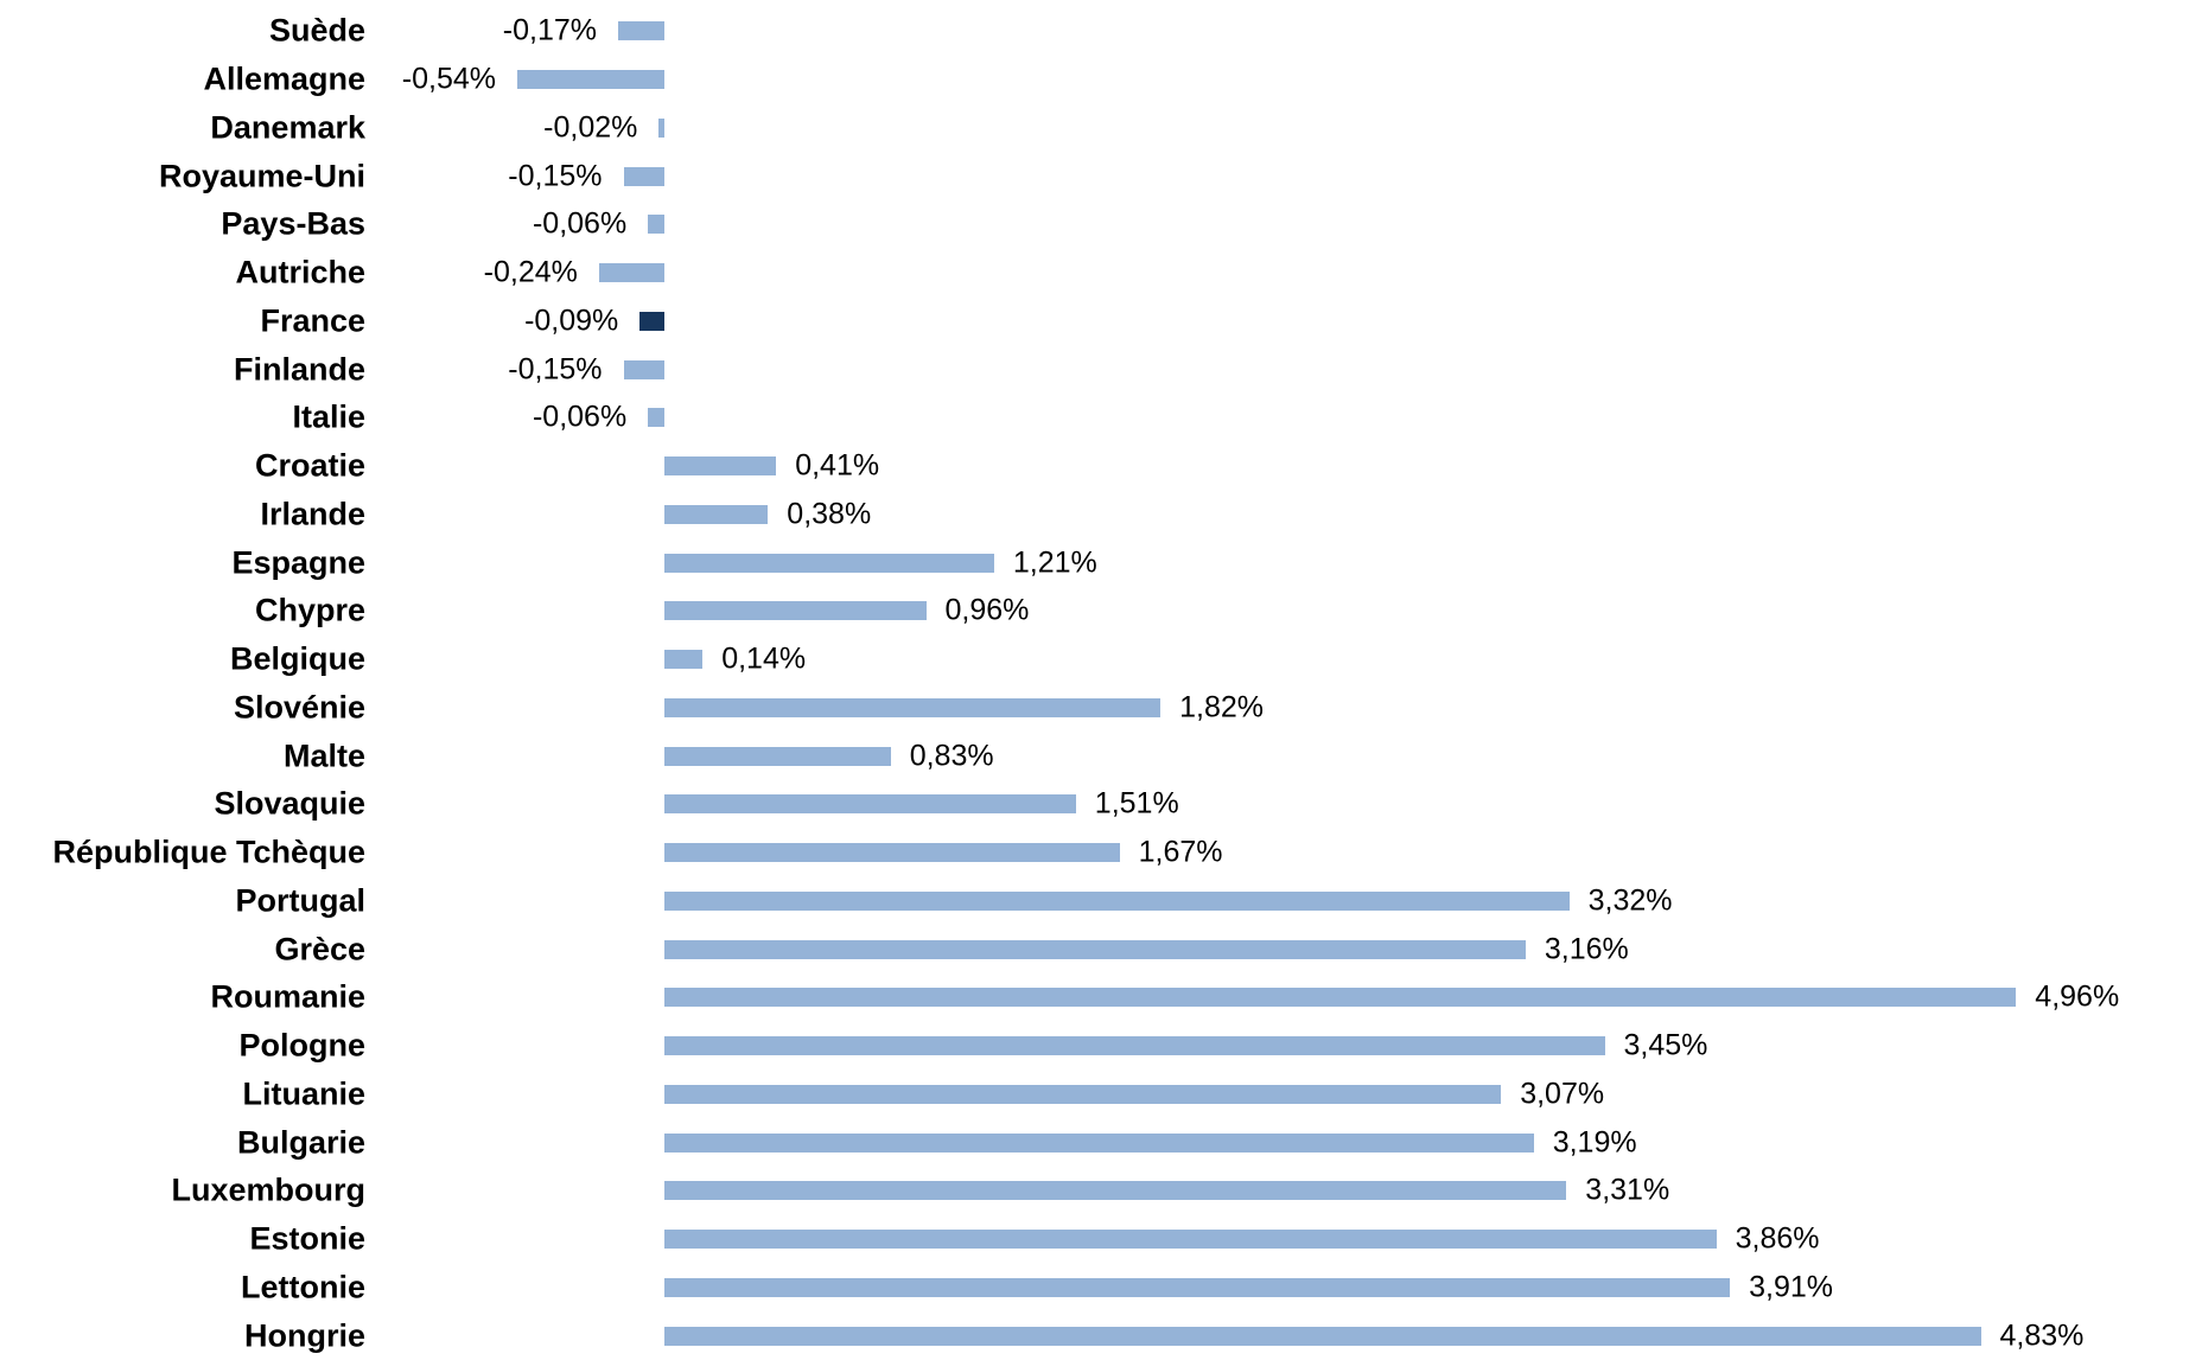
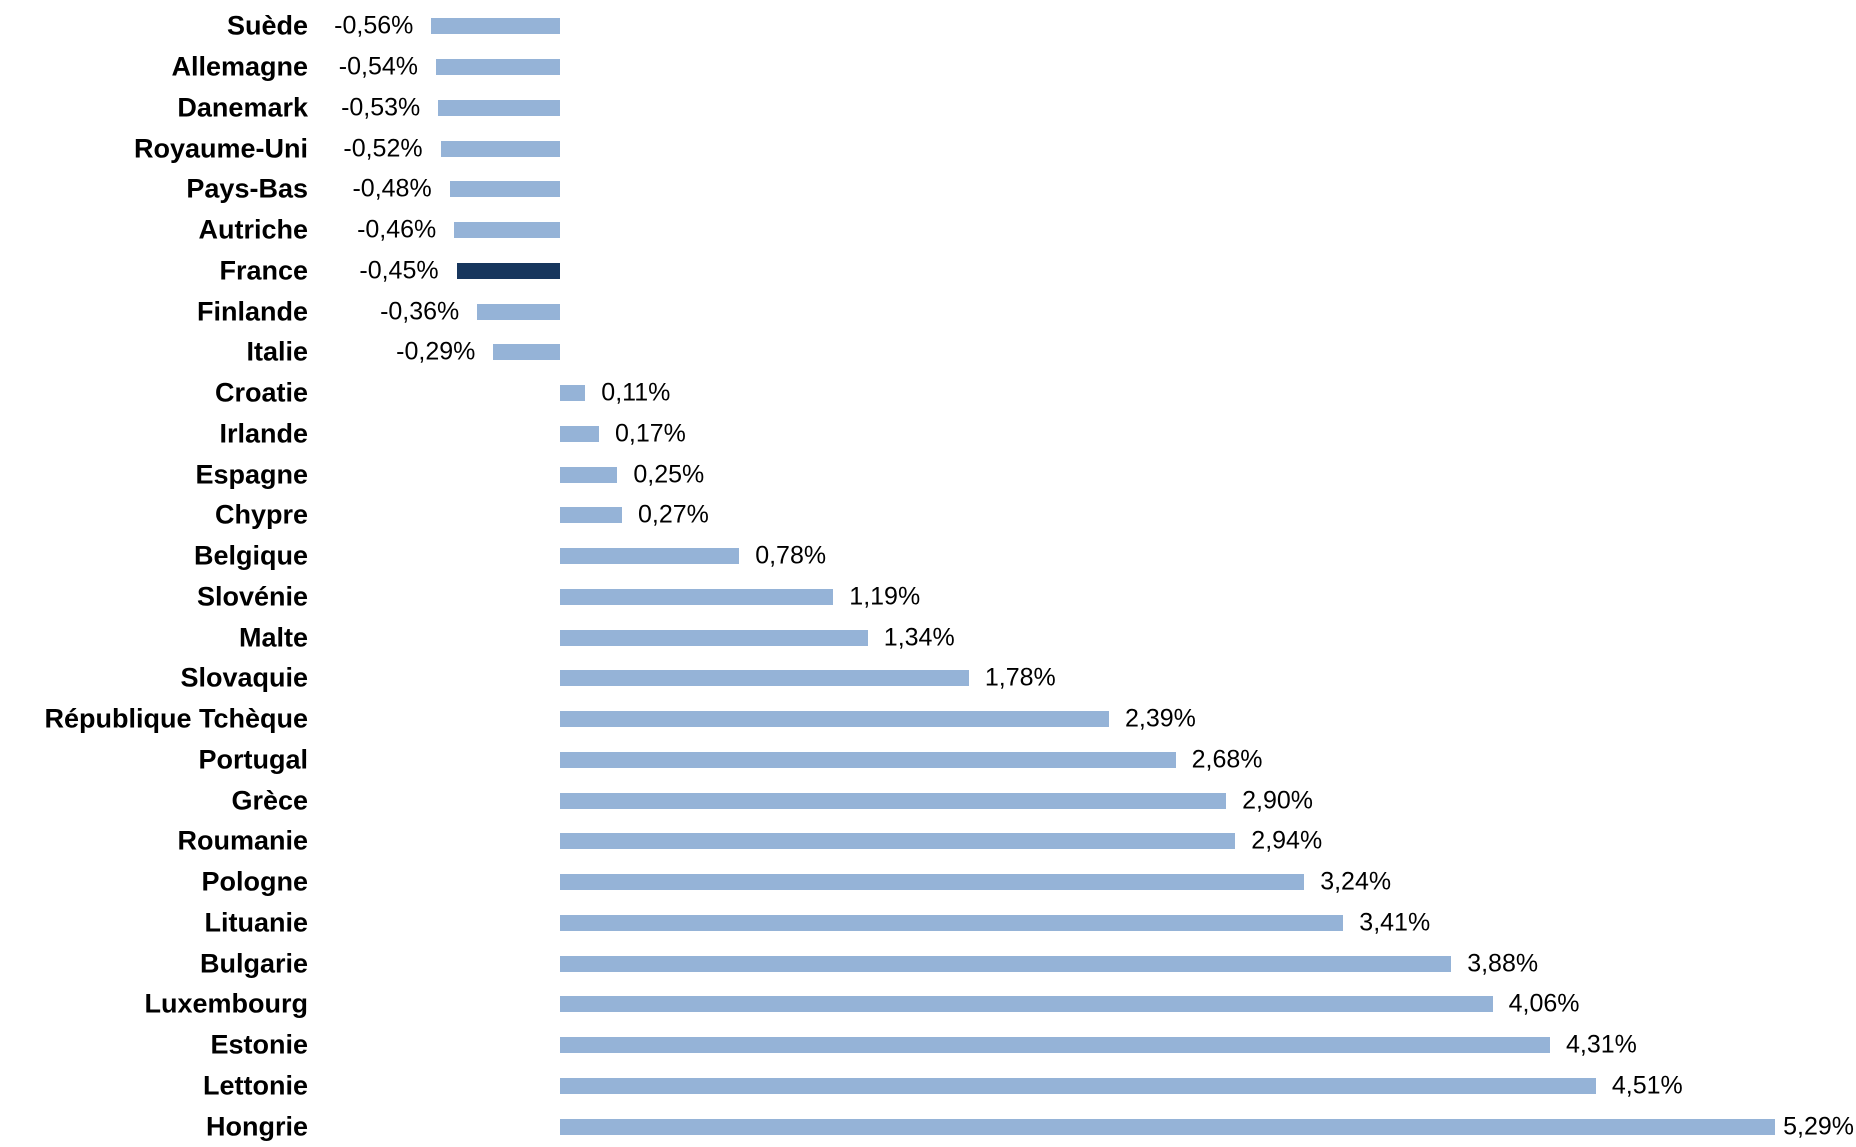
Suède: -0,17% -> -0,56%
Danemark: -0,02% -> -0,53%
Royaume-Uni: -0,15% -> -0,52%
Pays-Bas: -0,06% -> -0,48%
Autriche: -0,24% -> -0,46%
France: -0,09% -> -0,45%
Finlande: -0,15% -> -0,36%
Italie: -0,06% -> -0,29%
Croatie: 0,41% -> 0,11%
Irlande: 0,38% -> 0,17%
Espagne: 1,21% -> 0,25%
Chypre: 0,96% -> 0,27%
Belgique: 0,14% -> 0,78%
Slovénie: 1,82% -> 1,19%
Malte: 0,83% -> 1,34%
Slovaquie: 1,51% -> 1,78%
République Tchèque: 1,67% -> 2,39%
Portugal: 3,32% -> 2,68%
Grèce: 3,16% -> 2,90%
Roumanie: 4,96% -> 2,94%
Pologne: 3,45% -> 3,24%
Lituanie: 3,07% -> 3,41%
Bulgarie: 3,19% -> 3,88%
Luxembourg: 3,31% -> 4,06%
Estonie: 3,86% -> 4,31%
Lettonie: 3,91% -> 4,51%
Hongrie: 4,83% -> 5,29%
